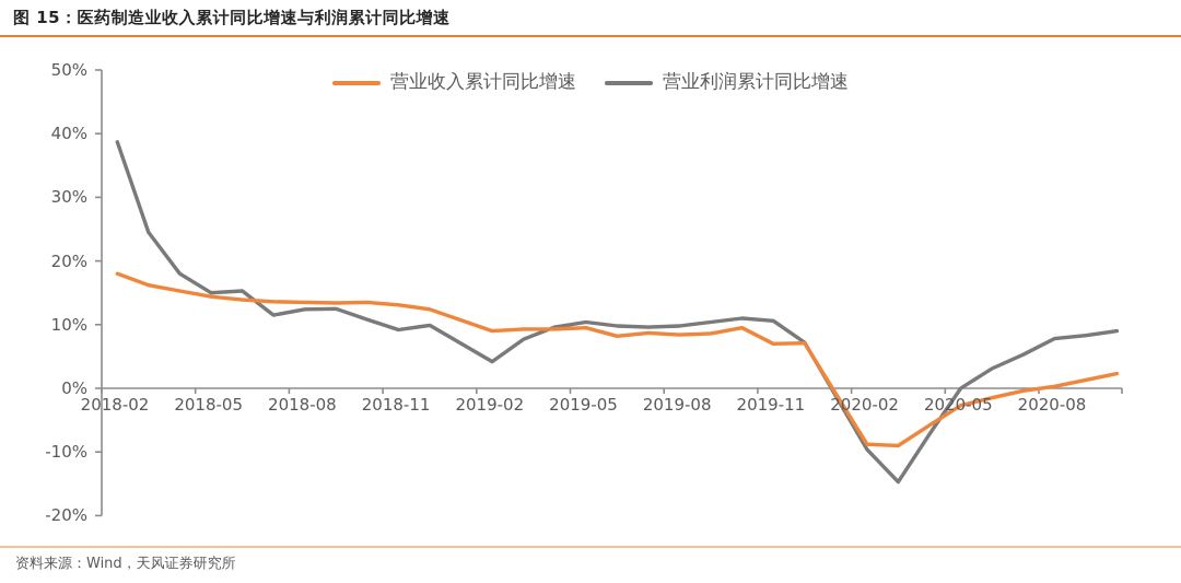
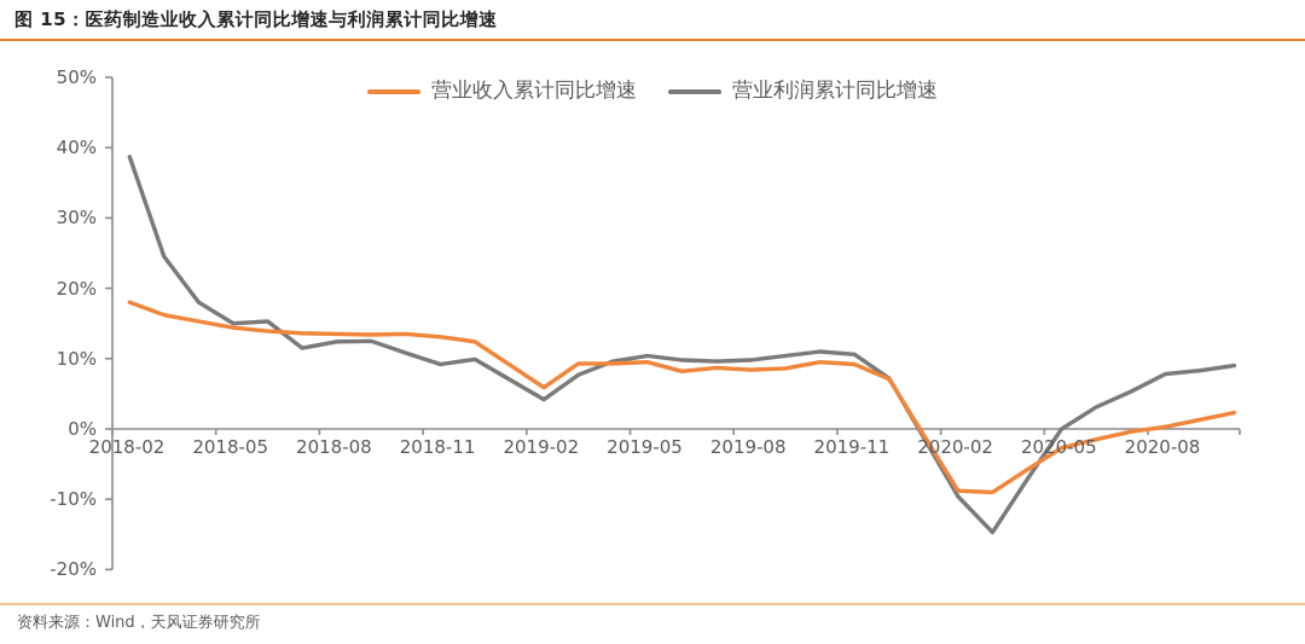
营业收入累计同比增速/2019-02: 9% -> 6%
营业收入累计同比增速/2019-11: 7% -> 9%
